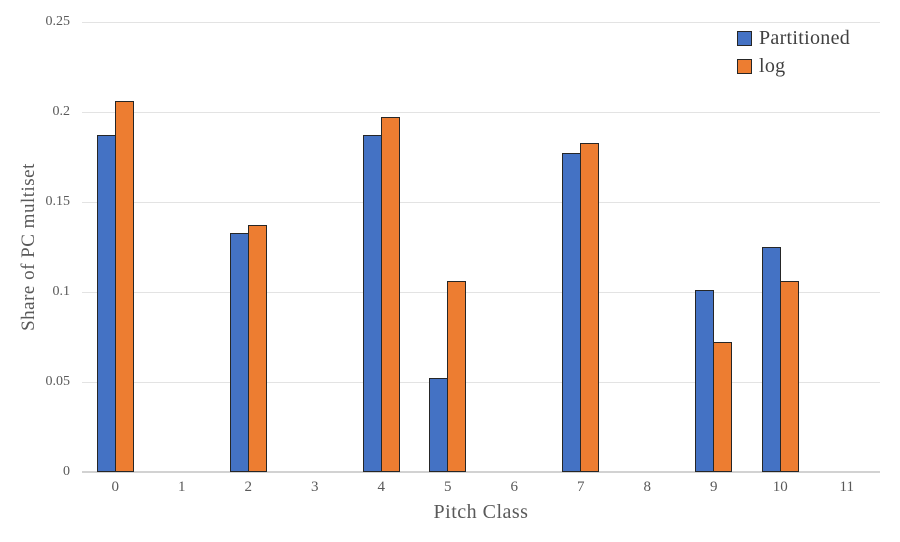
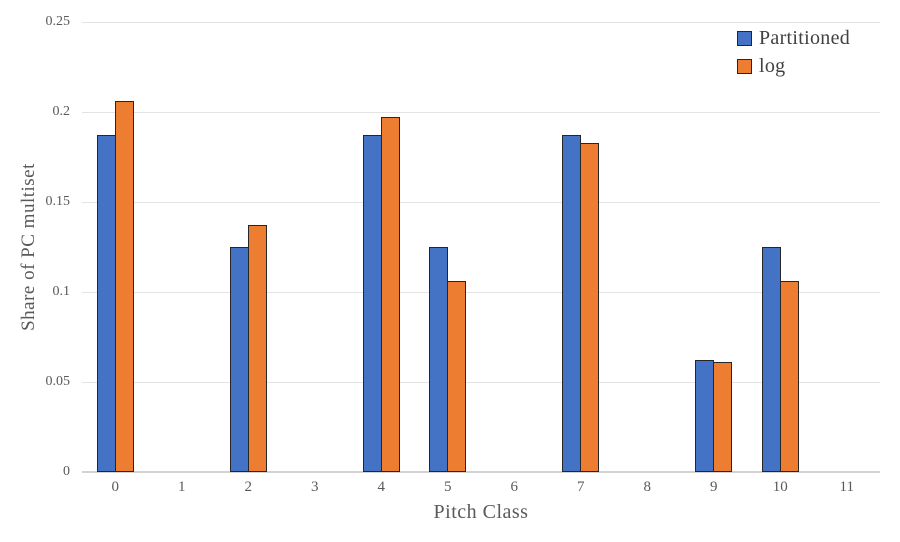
Partitioned/2: 0.133 -> 0.125
Partitioned/5: 0.052 -> 0.125
Partitioned/7: 0.177 -> 0.188
Partitioned/9: 0.101 -> 0.062
log/9: 0.072 -> 0.061
